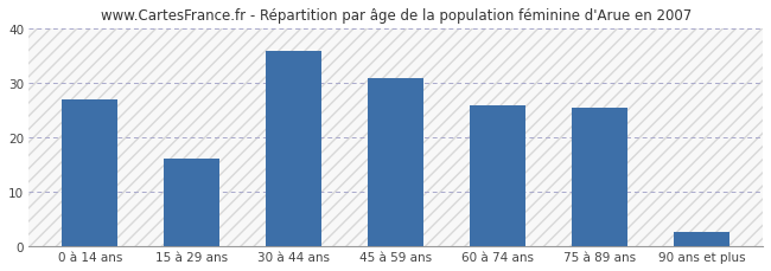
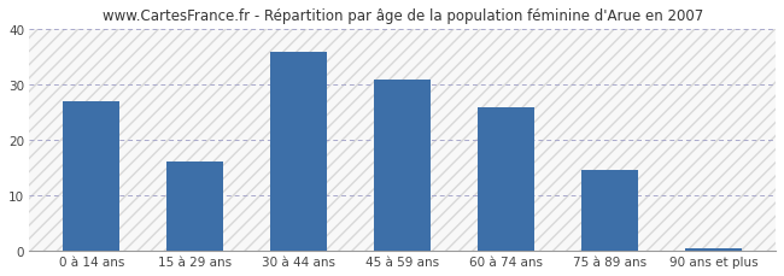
75 à 89 ans: 25.5 -> 14.5
90 ans et plus: 2.5 -> 0.5
